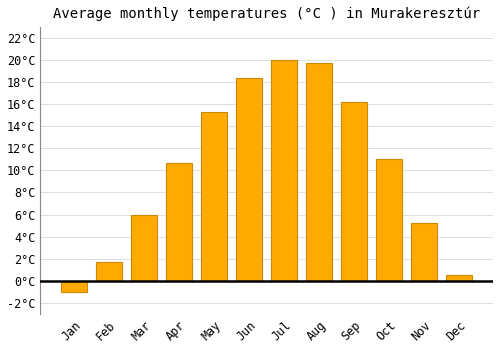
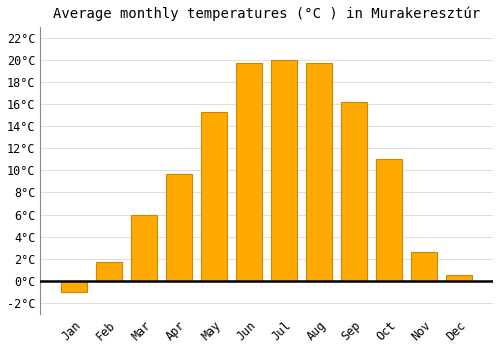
Apr: 10.7°C -> 9.7°C
Jun: 18.4°C -> 19.7°C
Nov: 5.2°C -> 2.6°C
